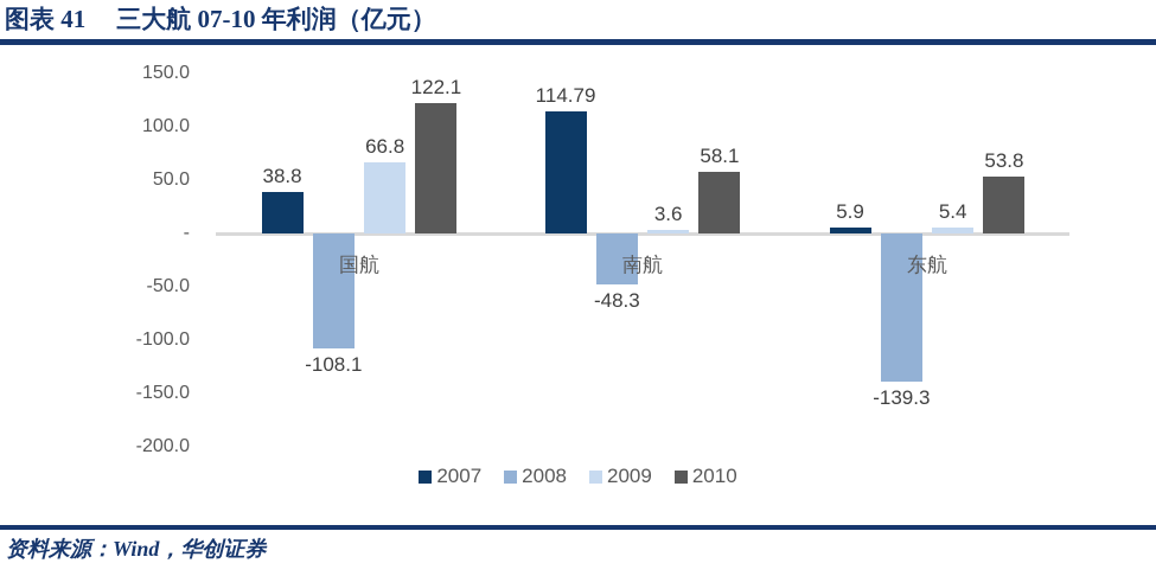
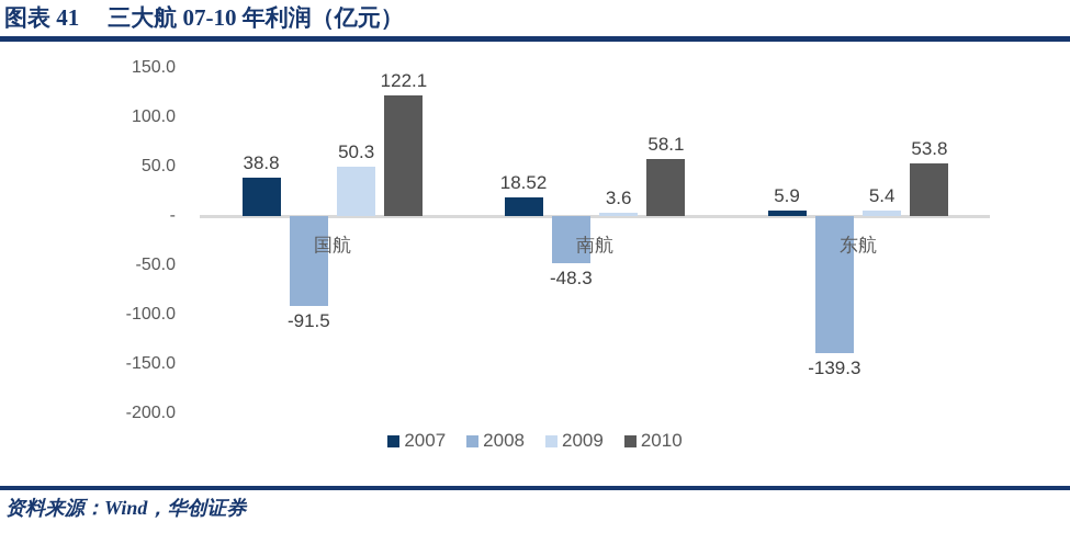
2008/国航: -108.1 -> -91.5
2009/国航: 66.8 -> 50.3
2007/南航: 114.79 -> 18.52
